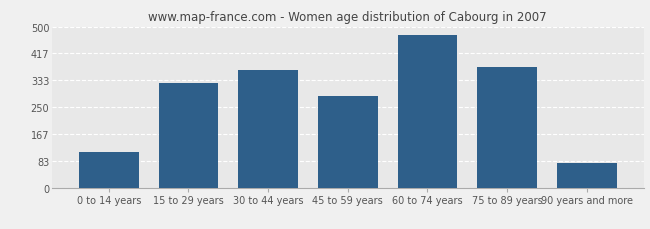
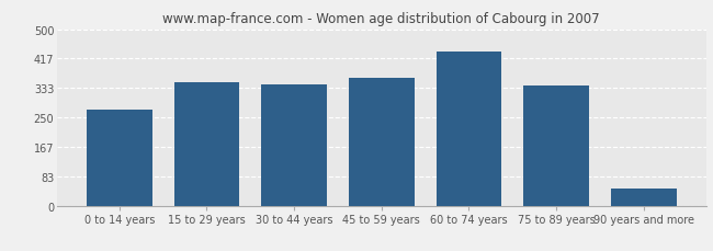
0 to 14 years: 110 -> 272
15 to 29 years: 325 -> 349
30 to 44 years: 365 -> 342
45 to 59 years: 285 -> 362
60 to 74 years: 475 -> 438
75 to 89 years: 375 -> 340
90 years and more: 75 -> 47
